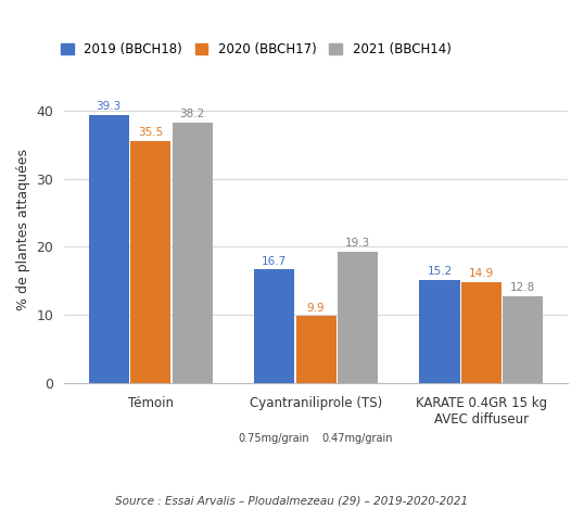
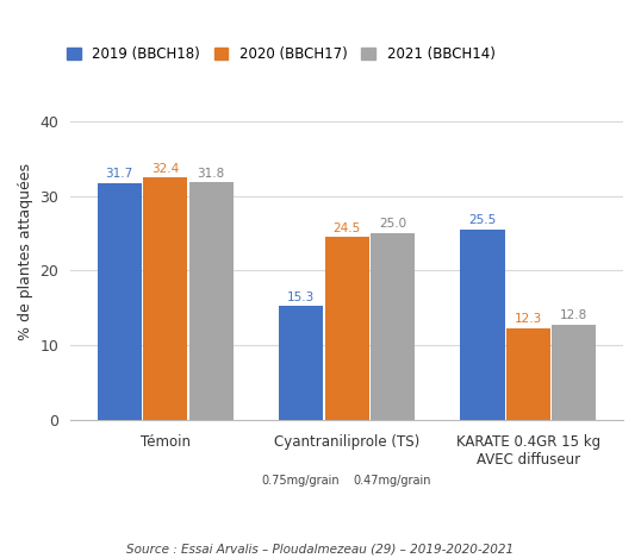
2019 (BBCH18)/Témoin: 39.3 -> 31.7
2020 (BBCH17)/Témoin: 35.5 -> 32.4
2021 (BBCH14)/Témoin: 38.2 -> 31.8
2019 (BBCH18)/Cyantraniliprole (TS): 16.7 -> 15.3
2020 (BBCH17)/Cyantraniliprole (TS): 9.9 -> 24.5
2021 (BBCH14)/Cyantraniliprole (TS): 19.3 -> 25.0
2019 (BBCH18)/KARATE 0.4GR 15 kg AVEC diffuseur: 15.2 -> 25.5
2020 (BBCH17)/KARATE 0.4GR 15 kg AVEC diffuseur: 14.9 -> 12.3
